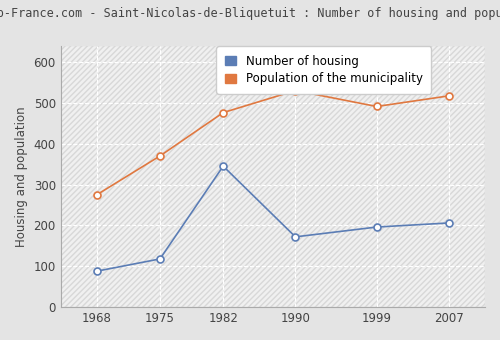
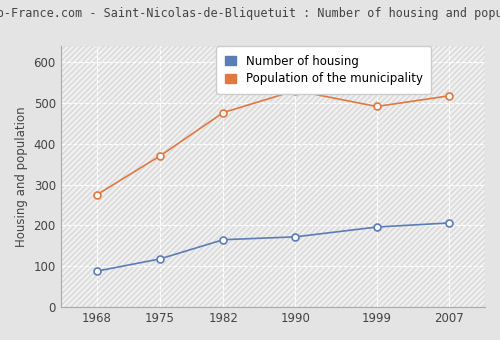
Number of housing/1982: 345 -> 165
